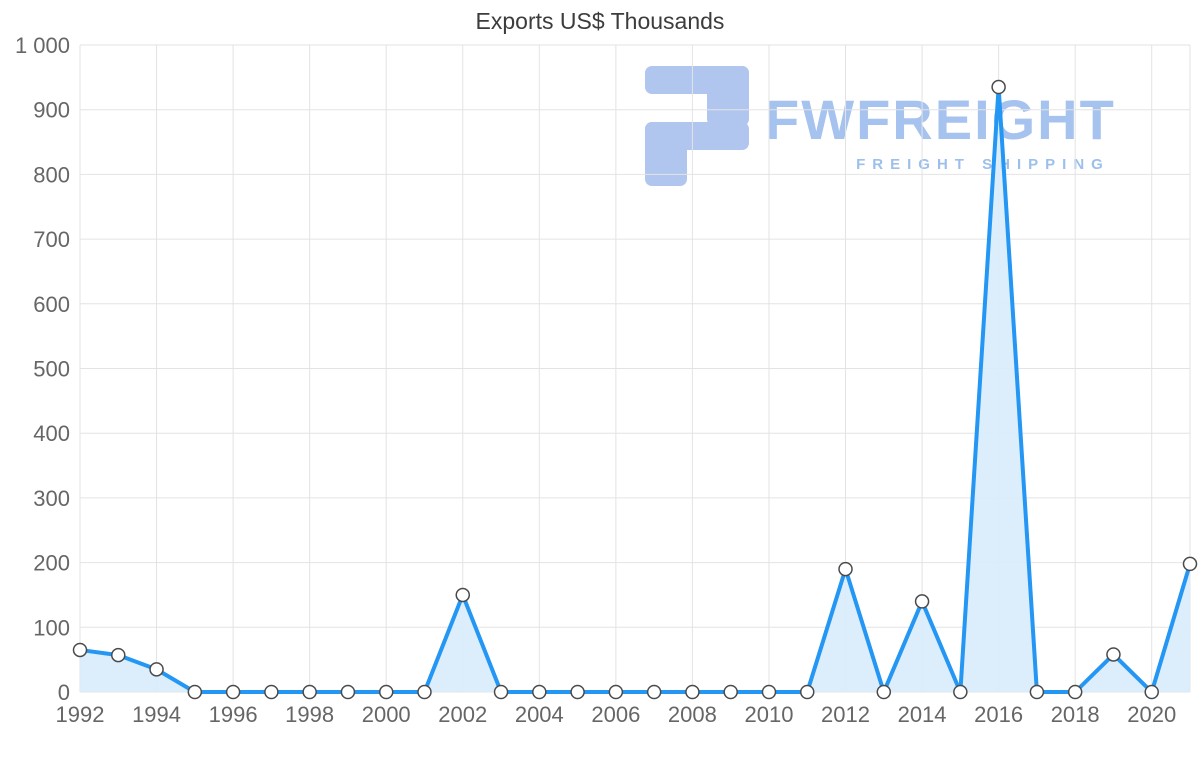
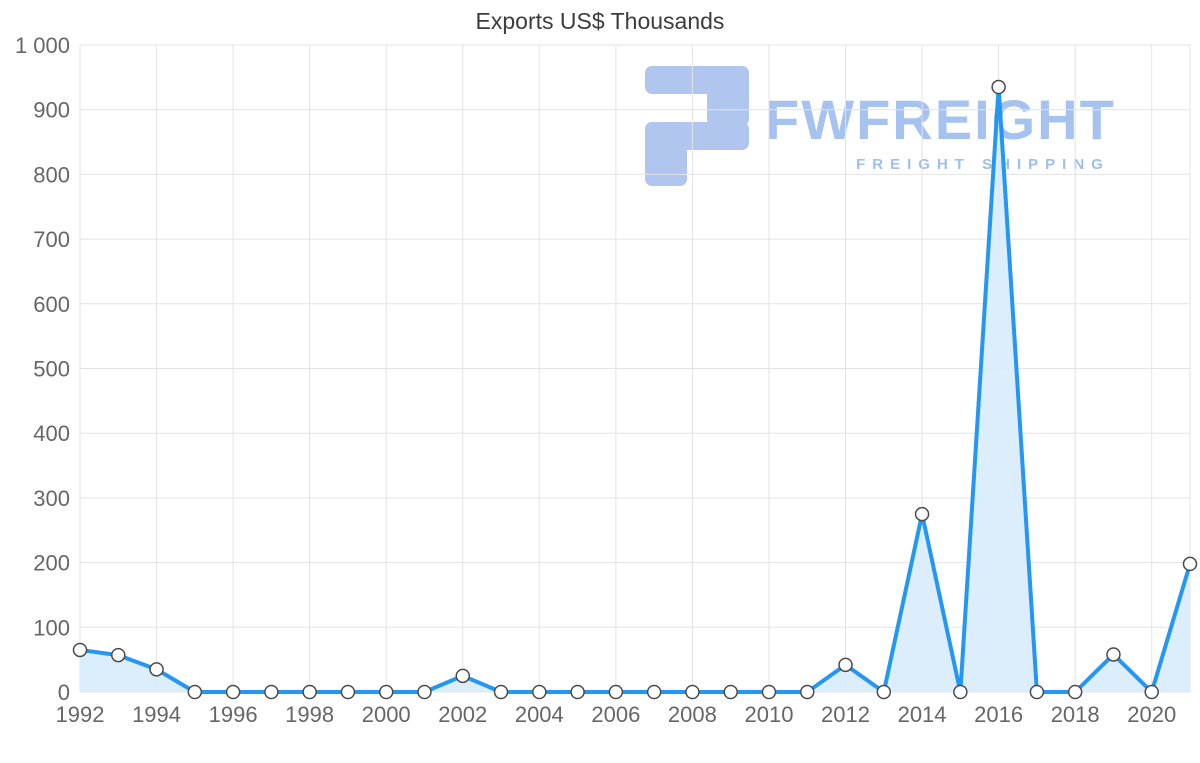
2002: 150 -> 20
2012: 190 -> 40
2014: 140 -> 280
